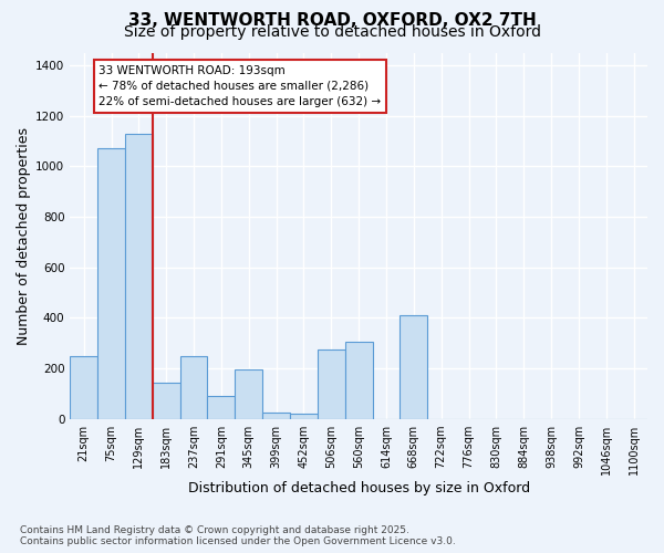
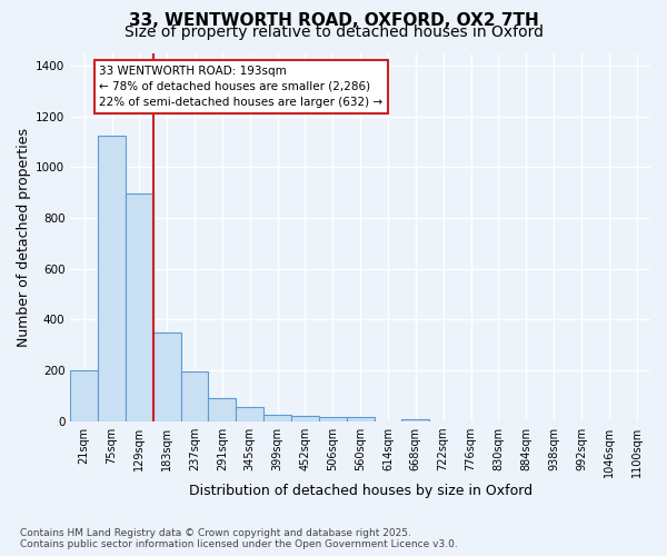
21sqm: 250 -> 200
75sqm: 1070 -> 1125
129sqm: 1130 -> 895
183sqm: 145 -> 350
237sqm: 250 -> 198
345sqm: 195 -> 57
506sqm: 275 -> 16
560sqm: 305 -> 16
668sqm: 410 -> 10
